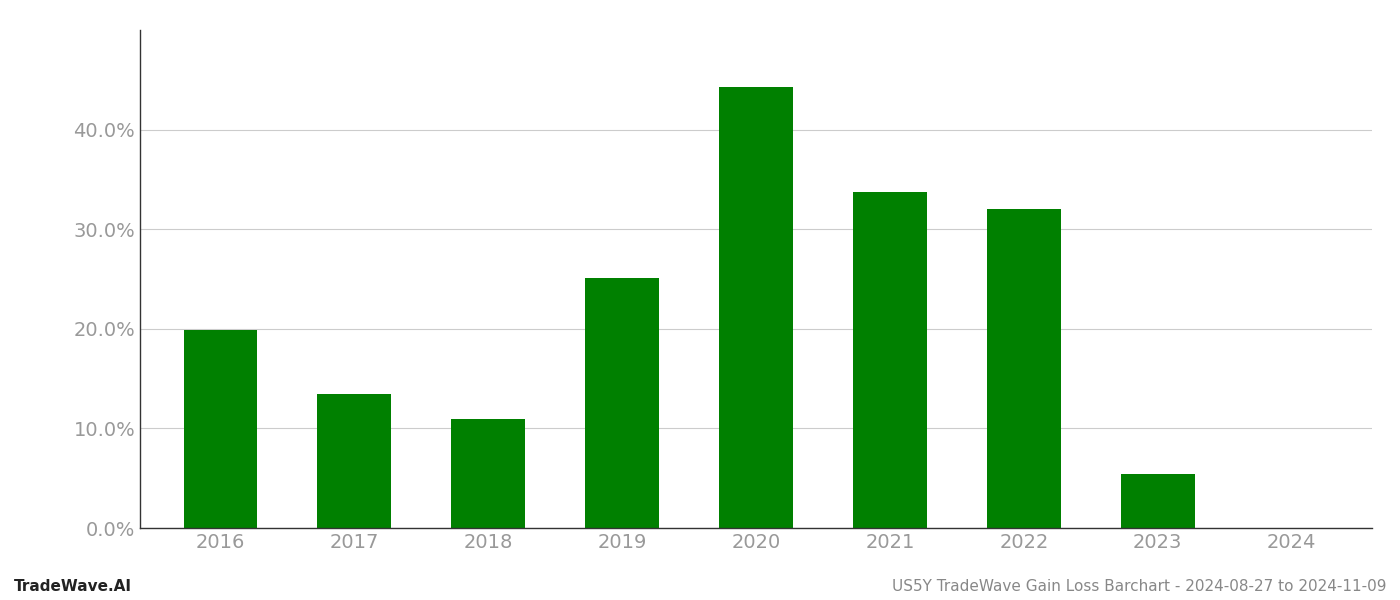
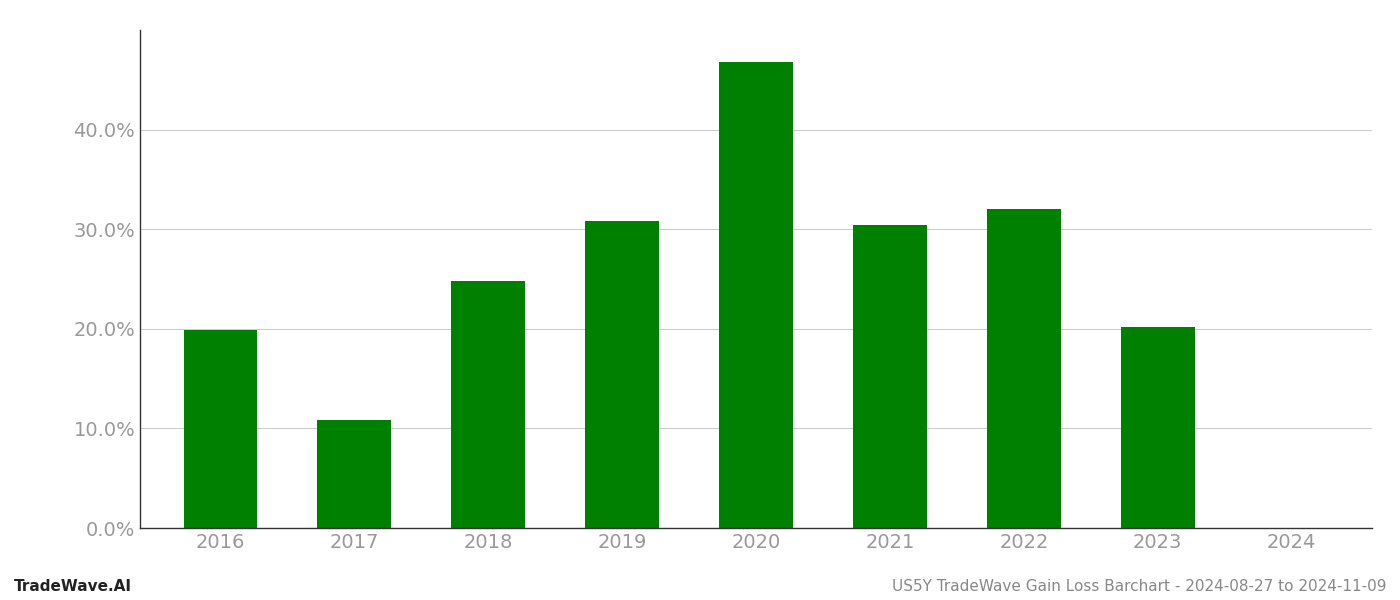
2017: 13.5% -> 10.8%
2018: 10.9% -> 24.8%
2019: 25.1% -> 30.8%
2020: 44.3% -> 46.8%
2021: 33.7% -> 30.4%
2023: 5.4% -> 20.2%
